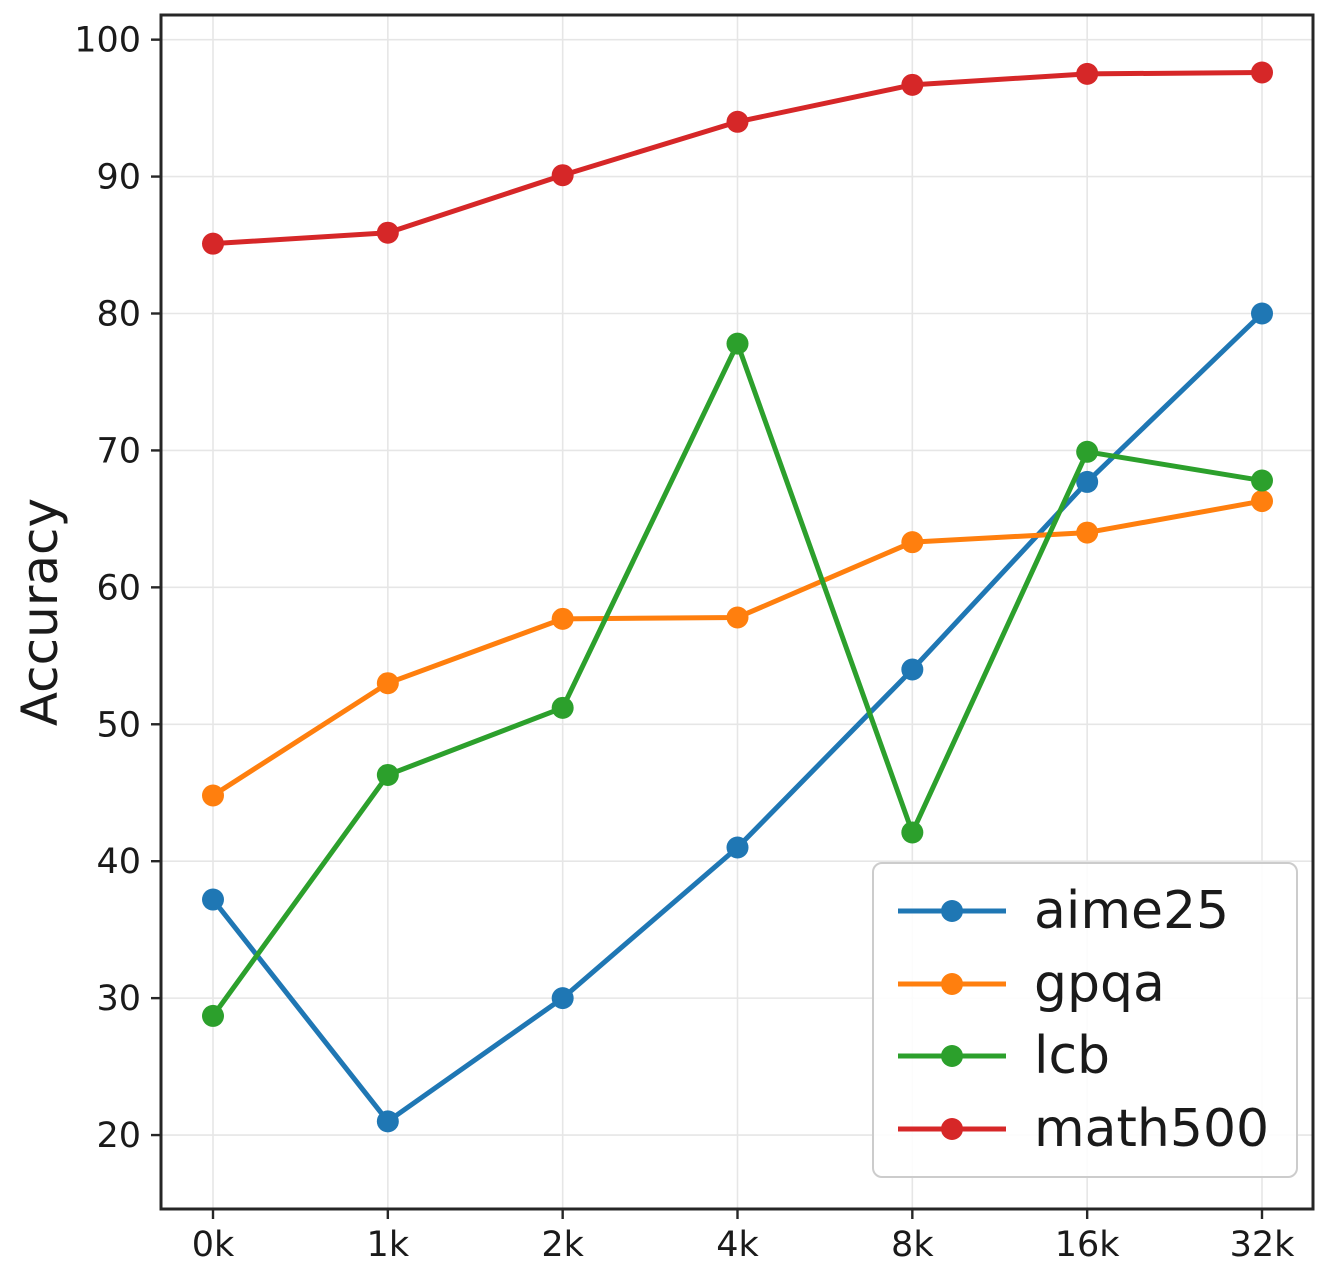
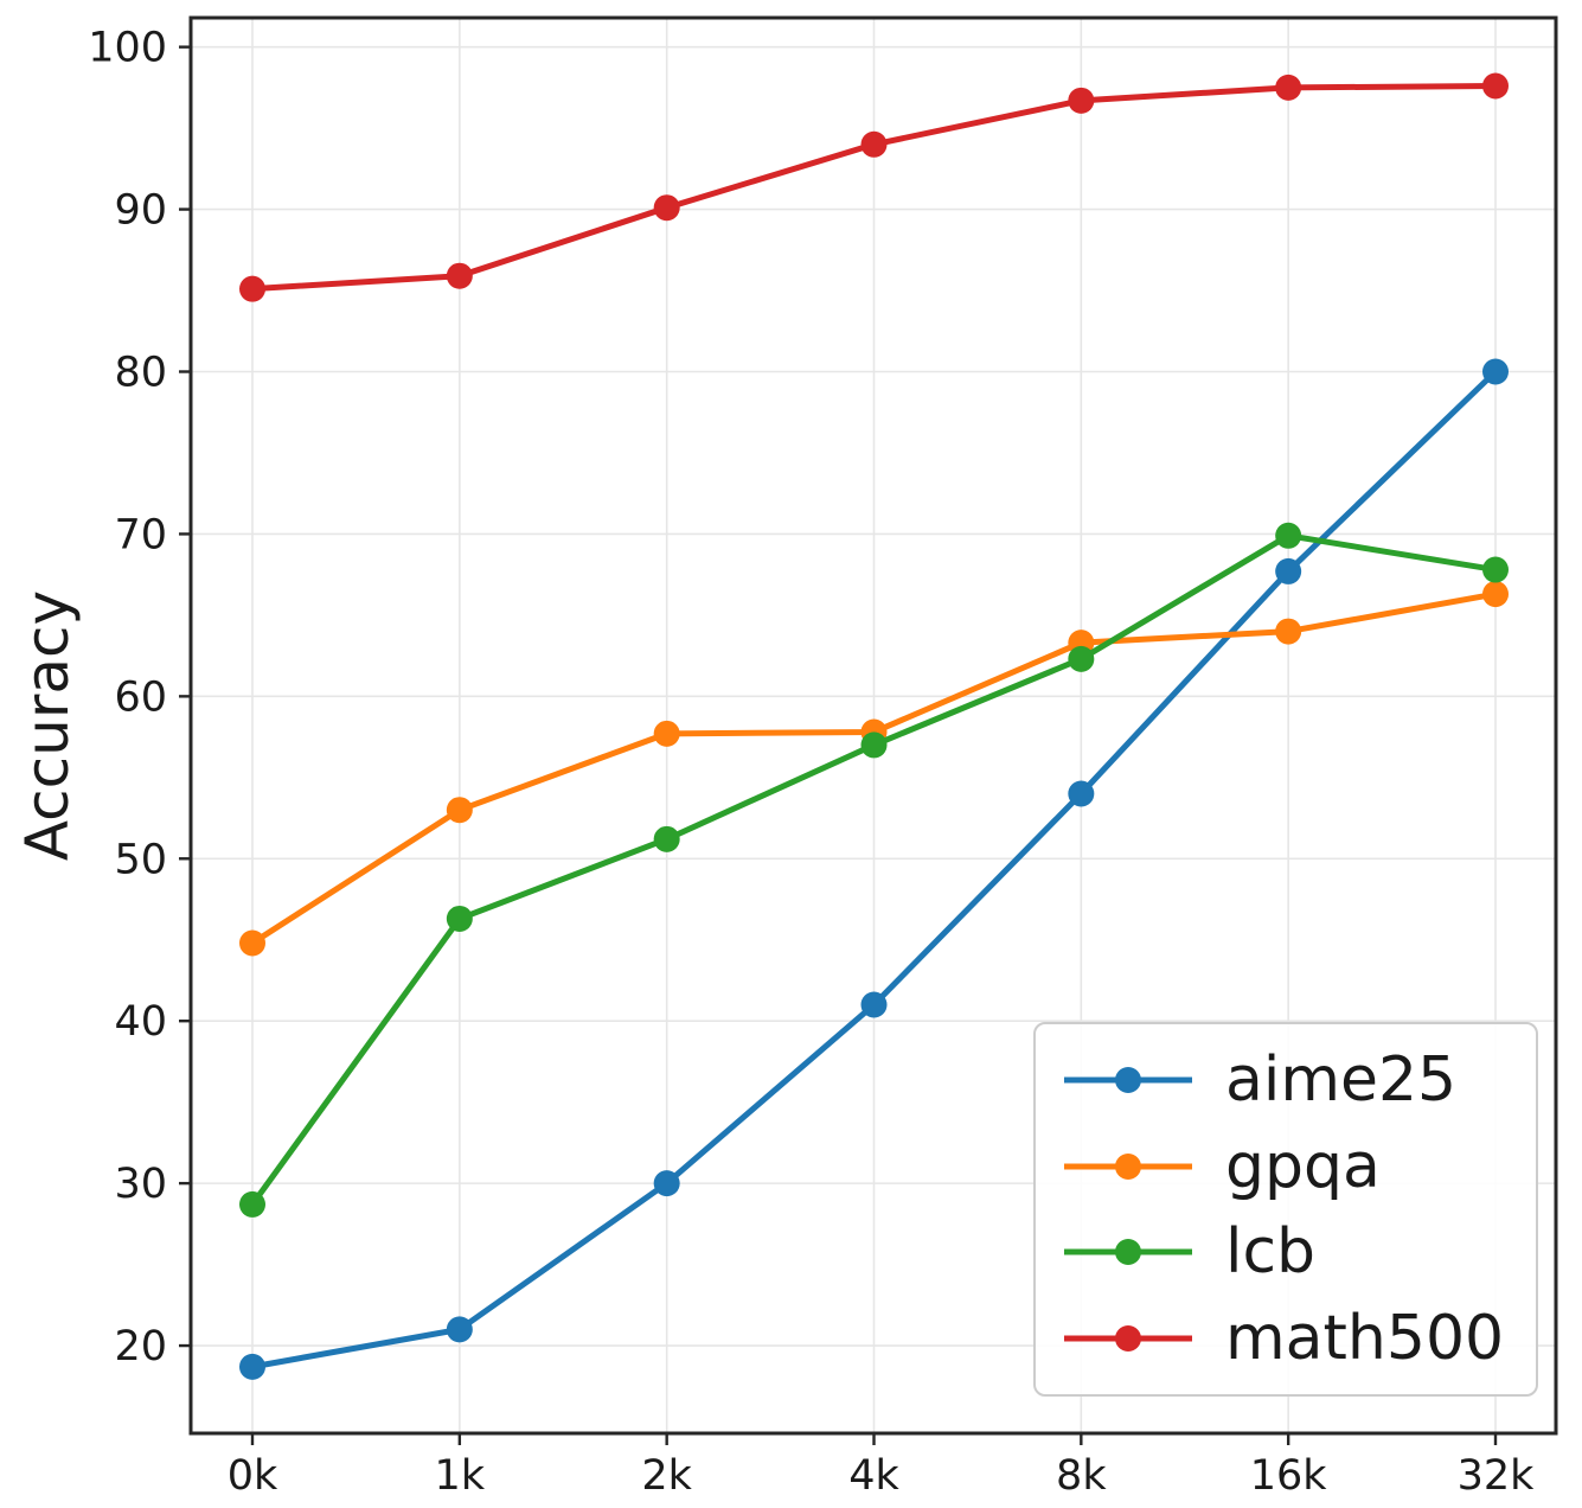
aime25/0k: 37.2 -> 18.7
lcb/4k: 77.8 -> 57.0
lcb/8k: 42.1 -> 62.3
